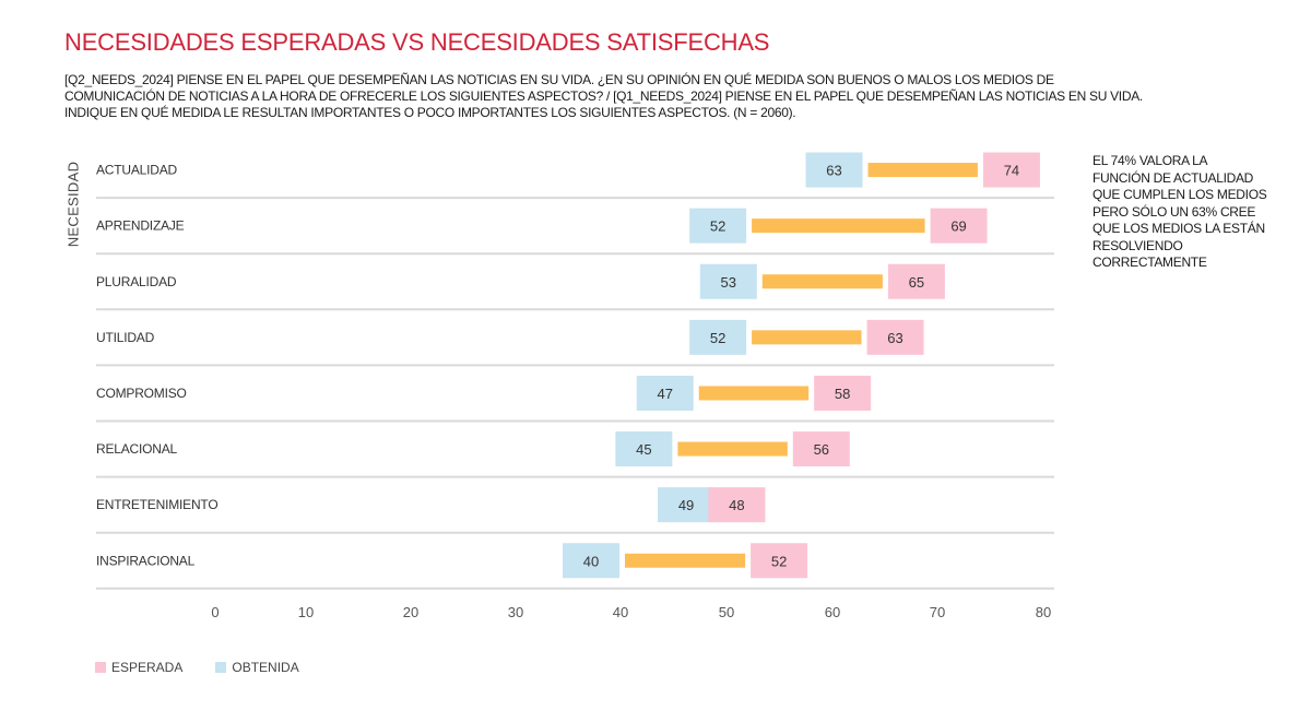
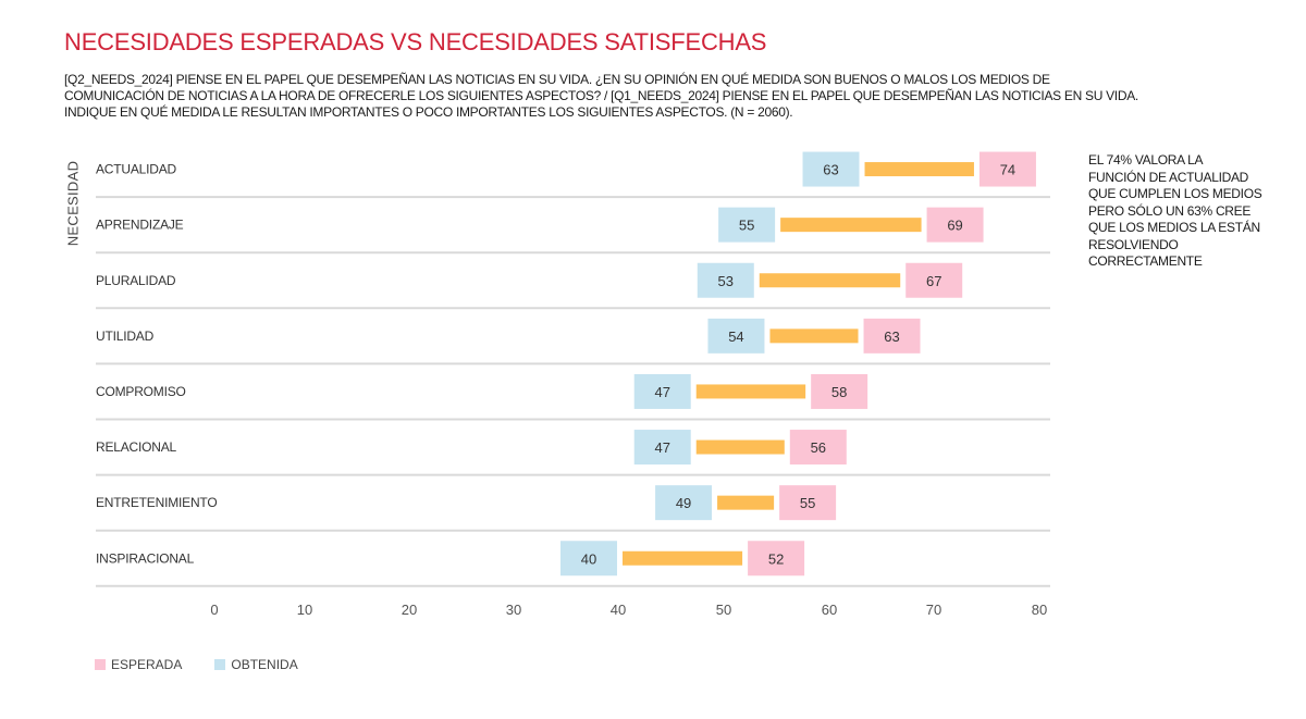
OBTENIDA/APRENDIZAJE: 52 -> 55
ESPERADA/PLURALIDAD: 65 -> 67
OBTENIDA/UTILIDAD: 52 -> 54
OBTENIDA/RELACIONAL: 45 -> 47
ESPERADA/ENTRETENIMIENTO: 48 -> 55
